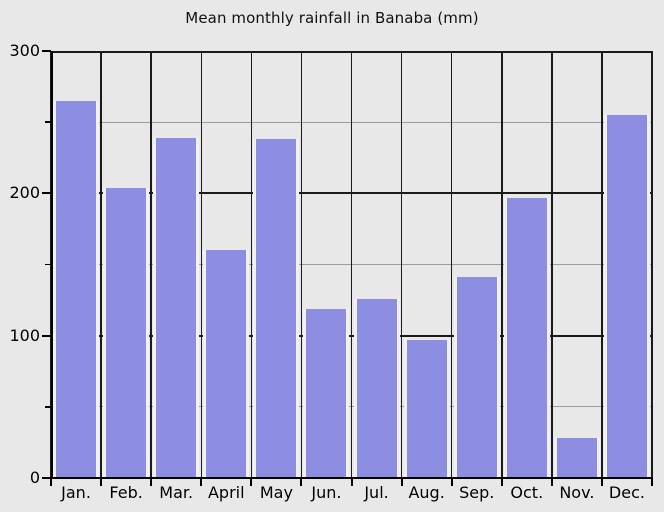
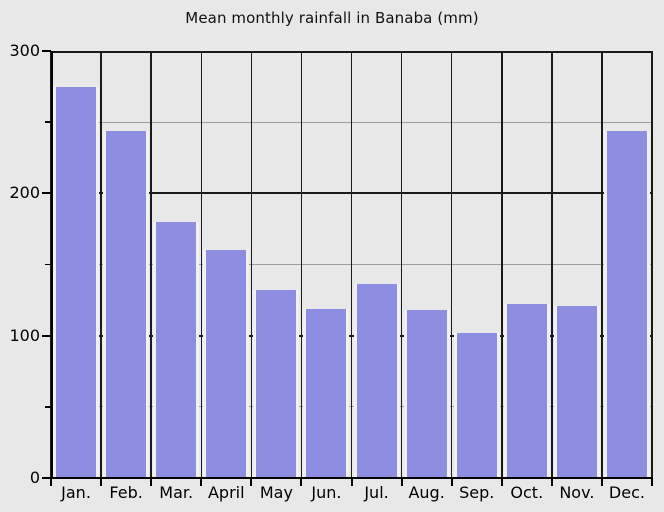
Jan.: 265 -> 275
Feb.: 204 -> 244
Mar.: 239 -> 180
May: 238 -> 132
Jul.: 126 -> 136
Aug.: 97 -> 118
Sep.: 141 -> 102
Oct.: 197 -> 122
Nov.: 28 -> 121
Dec.: 255 -> 244
